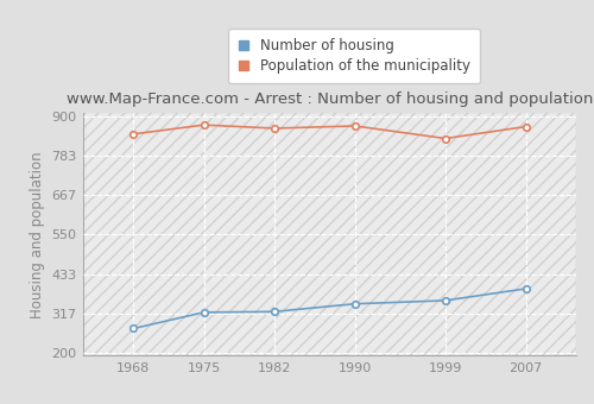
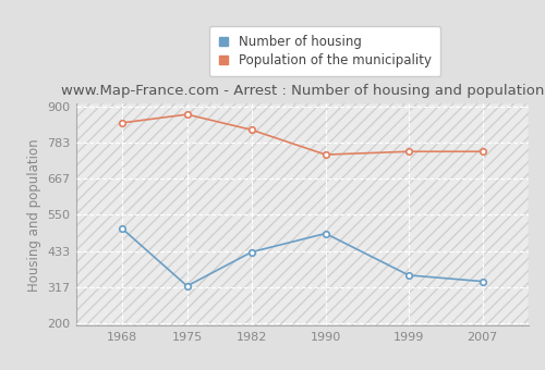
Number of housing/1968: 272 -> 505
Number of housing/1982: 322 -> 430
Population of the municipality/1982: 865 -> 825
Number of housing/1990: 345 -> 490
Population of the municipality/1990: 872 -> 745
Population of the municipality/1999: 835 -> 755
Number of housing/2007: 390 -> 335
Population of the municipality/2007: 870 -> 755
